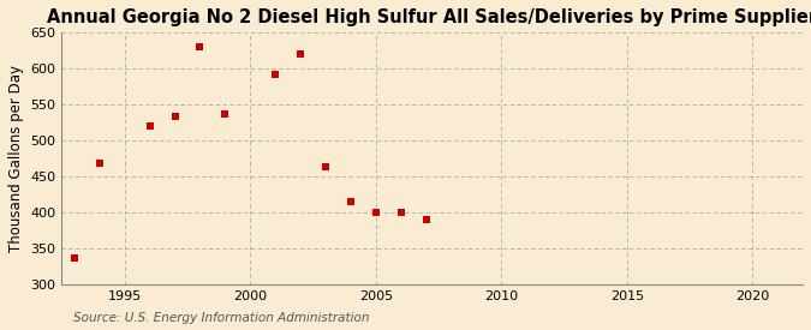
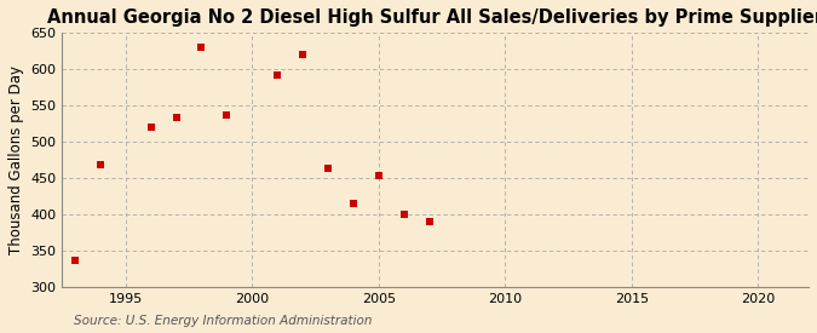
2005: 400 -> 454
